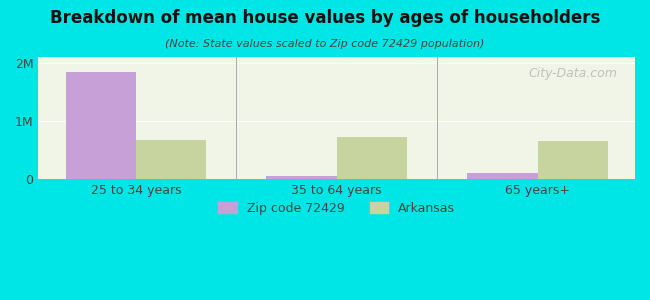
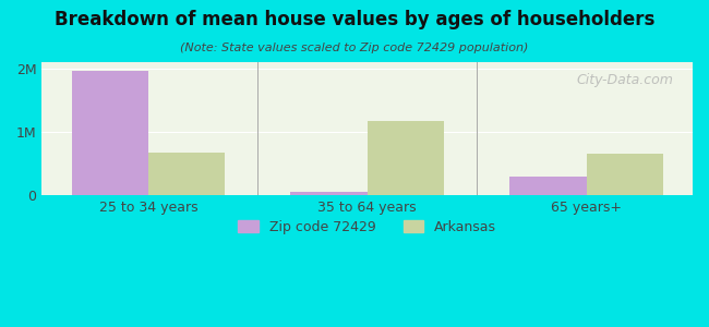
Zip code 72429/25 to 34 years: 1.85M -> 1.96M
Arkansas/35 to 64 years: 0.72M -> 1.18M
Zip code 72429/65 years+: 0.11M -> 0.30M
